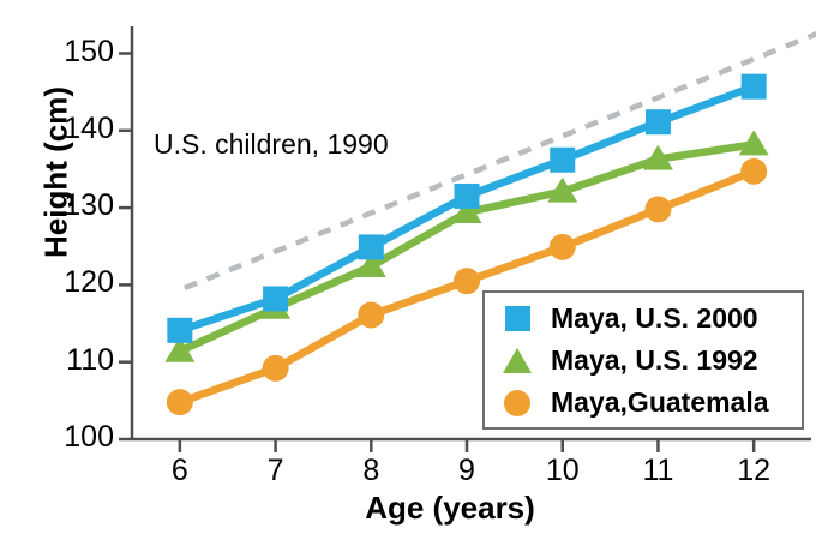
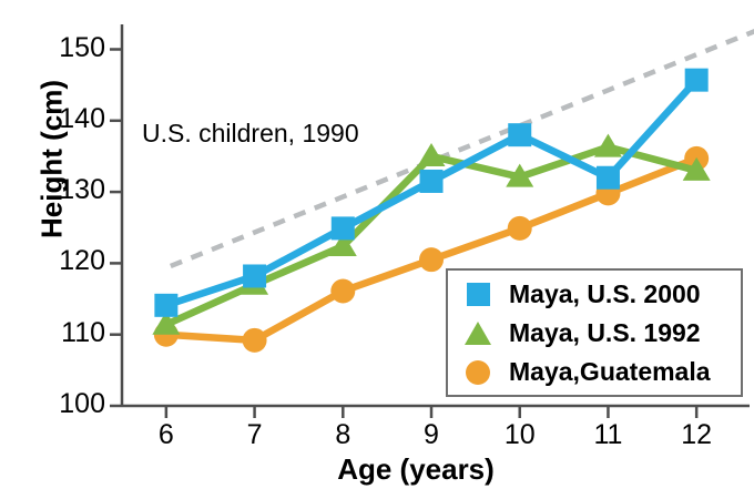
Maya,Guatemala/6: 105 -> 110
Maya, U.S. 1992/9: 129 -> 135
Maya, U.S. 2000/10: 136 -> 138
Maya, U.S. 2000/11: 141 -> 132
Maya, U.S. 1992/12: 138 -> 133
